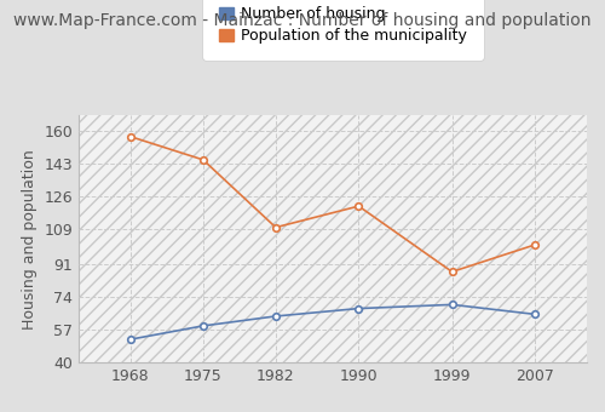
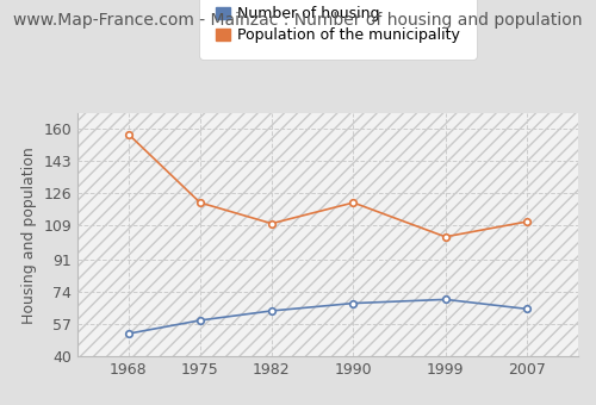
Population of the municipality/1975: 145 -> 121
Population of the municipality/1999: 87 -> 103
Population of the municipality/2007: 101 -> 111
